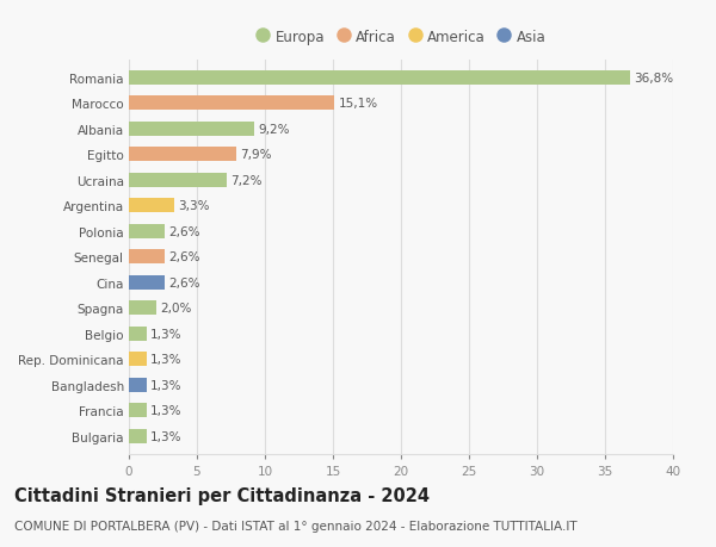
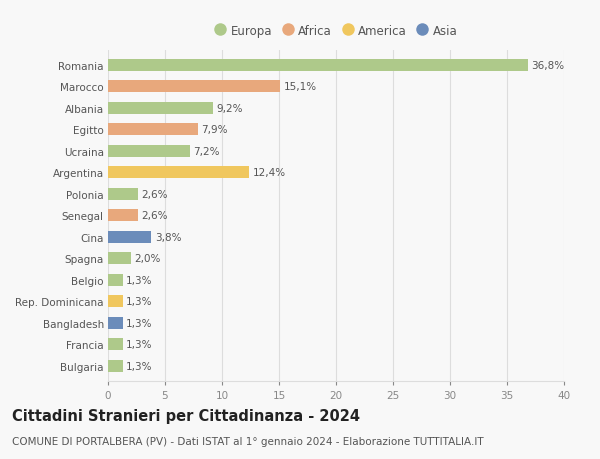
Argentina: 3,3% -> 12,4%
Cina: 2,6% -> 3,8%
